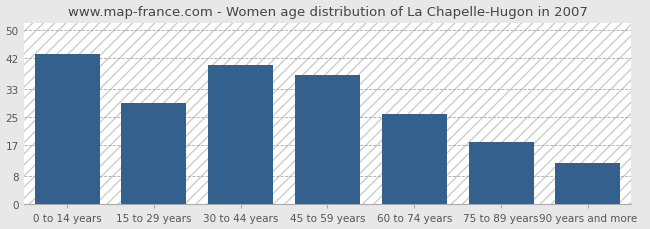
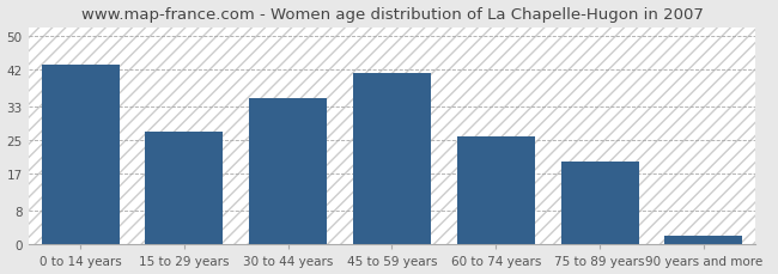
15 to 29 years: 29 -> 27
30 to 44 years: 40 -> 35
45 to 59 years: 37 -> 41
75 to 89 years: 18 -> 20
90 years and more: 12 -> 2
